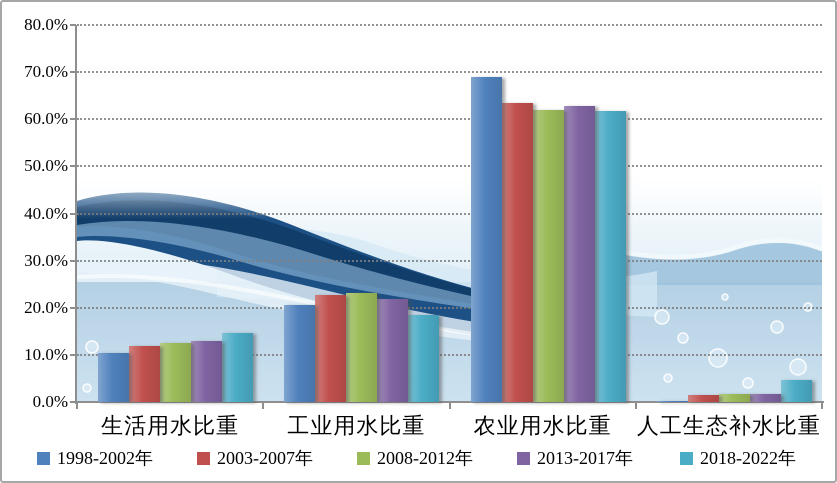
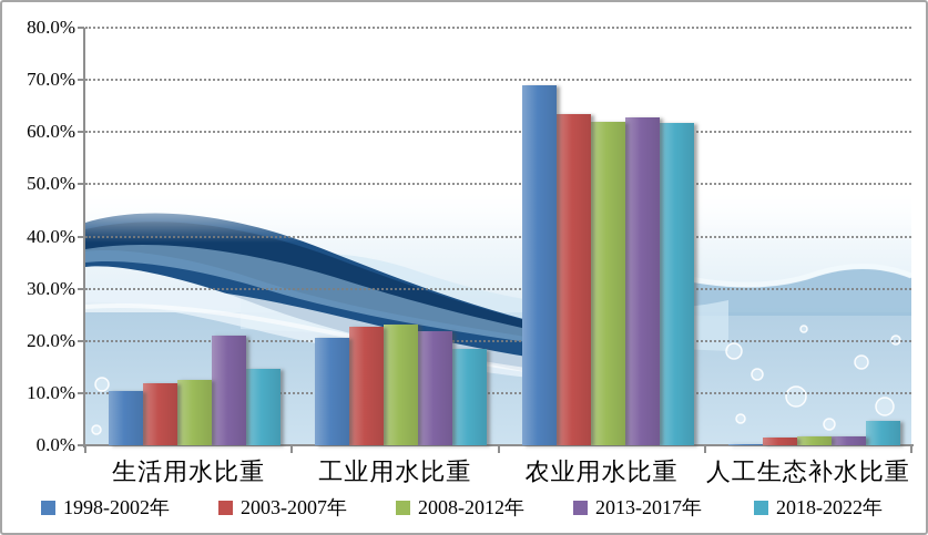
2013-2017年/生活用水比重: 13% -> 21%
